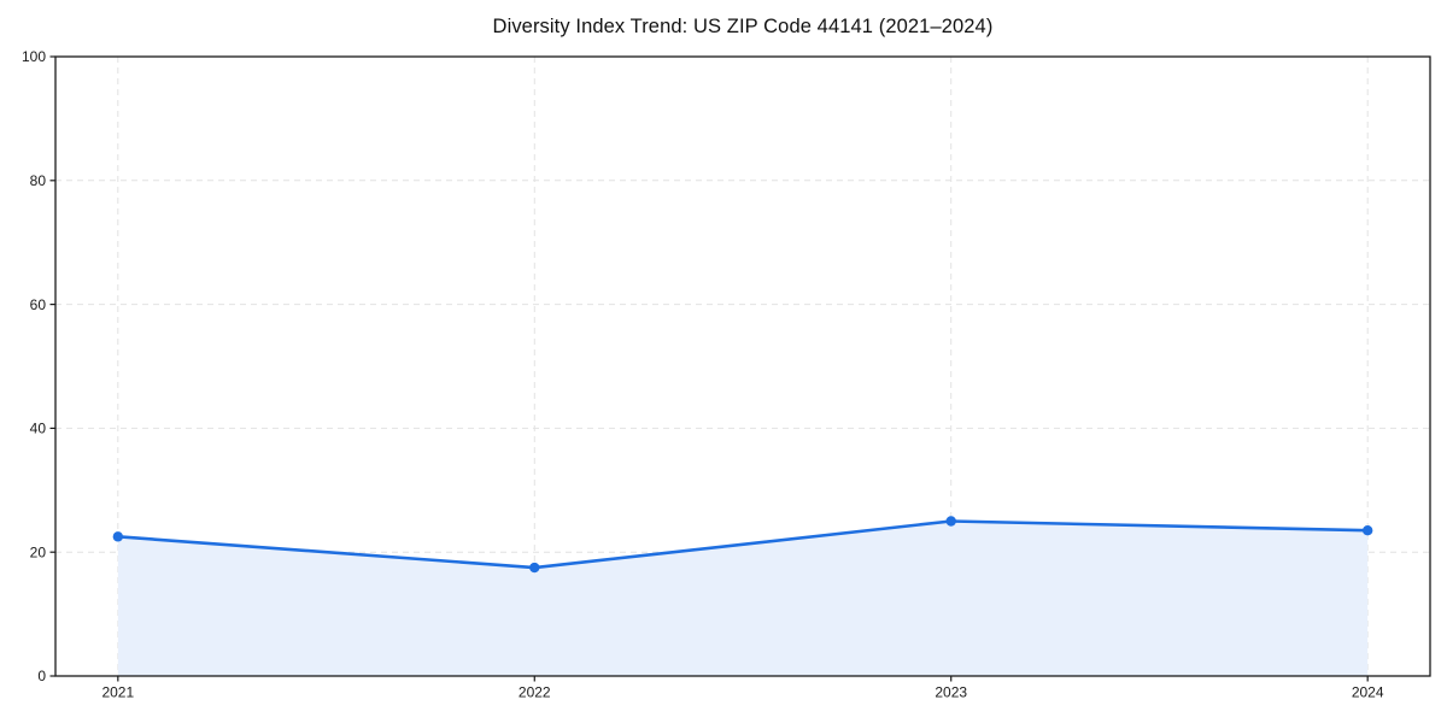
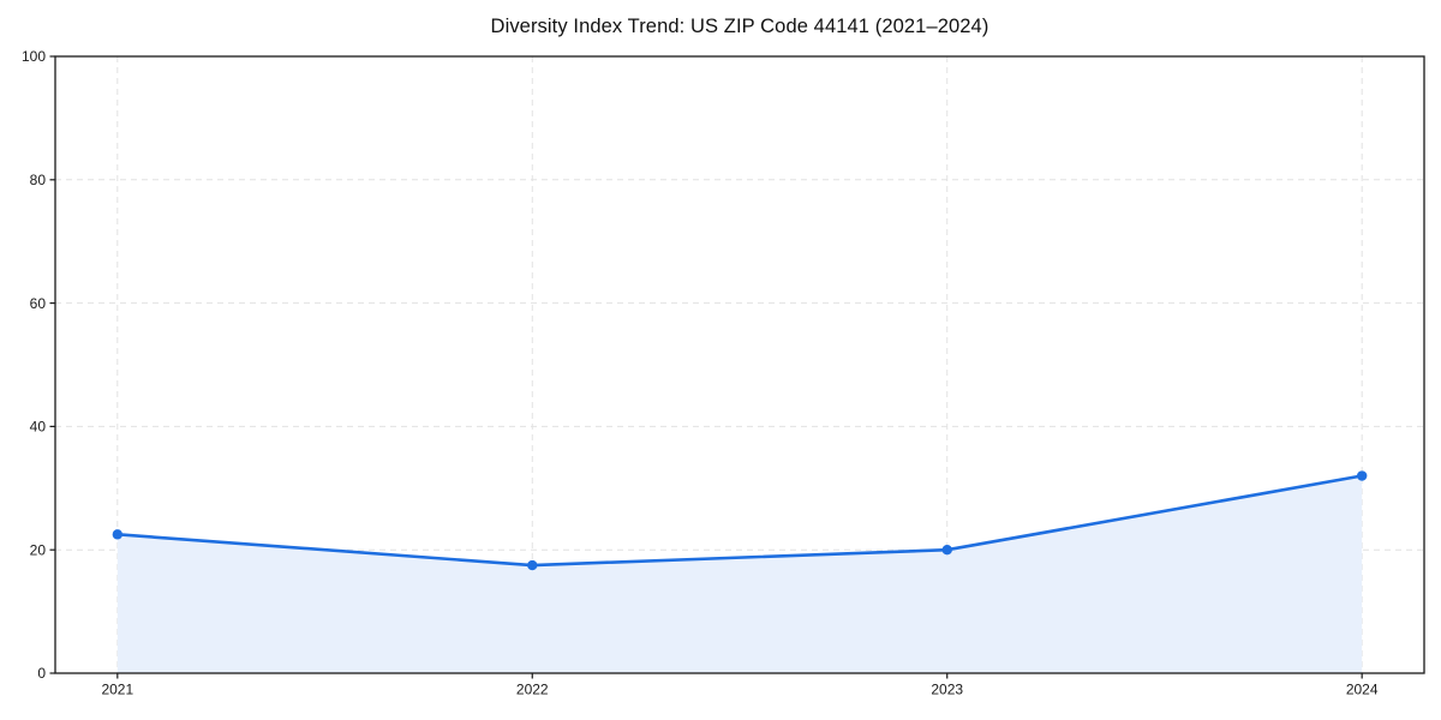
2023: 25 -> 20
2024: 24 -> 32
